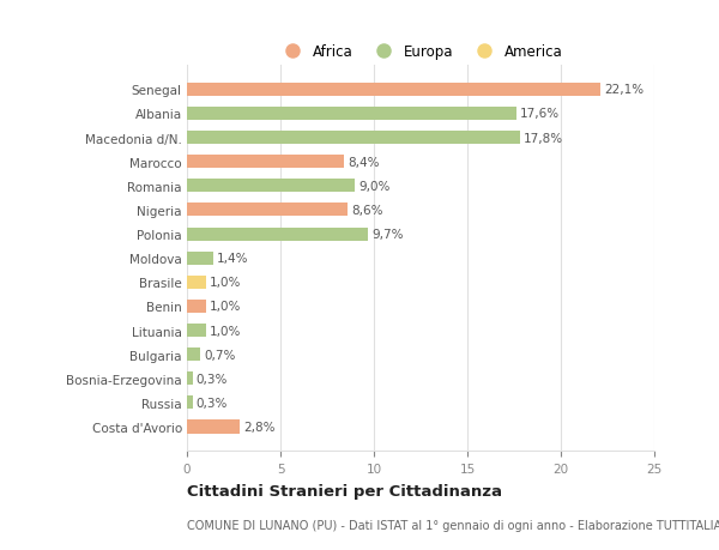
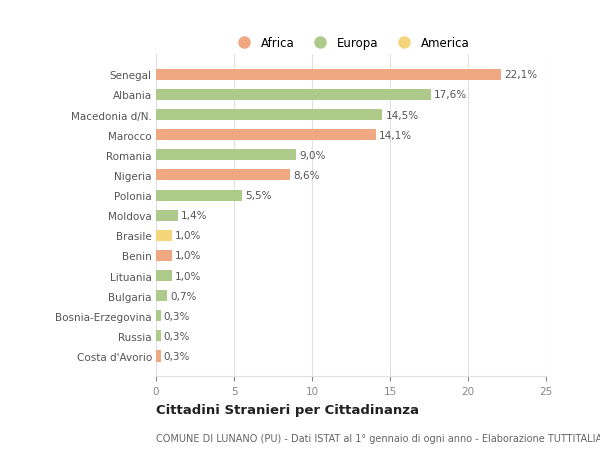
Macedonia d/N.: 17,8% -> 14,5%
Marocco: 8,4% -> 14,1%
Polonia: 9,7% -> 5,5%
Costa d'Avorio: 2,8% -> 0,3%
